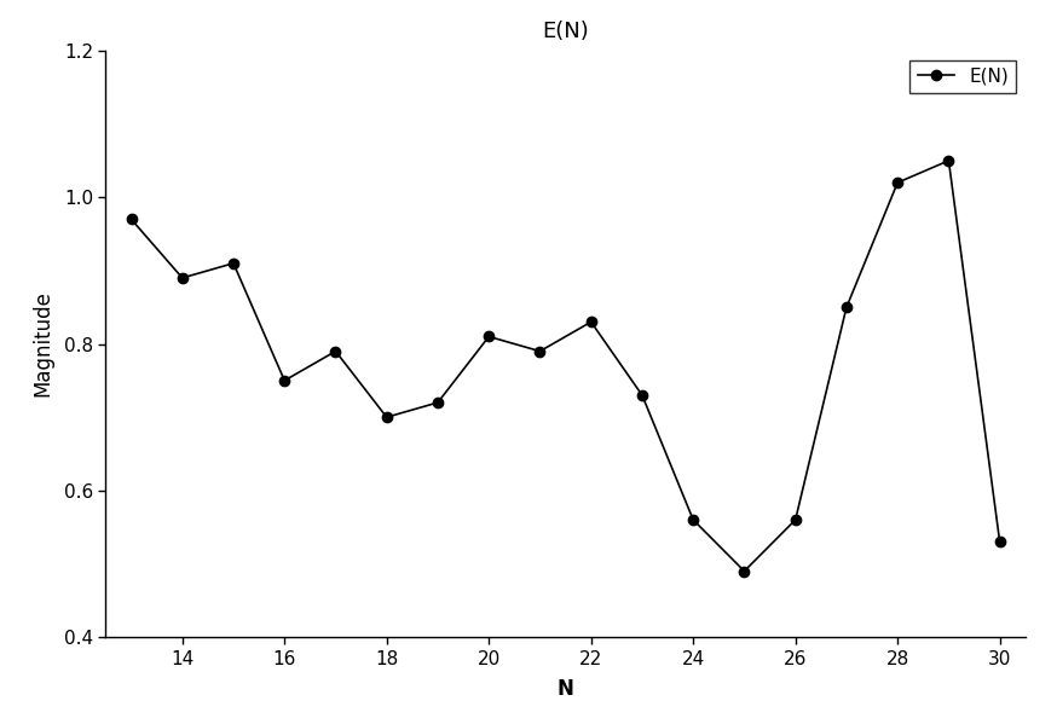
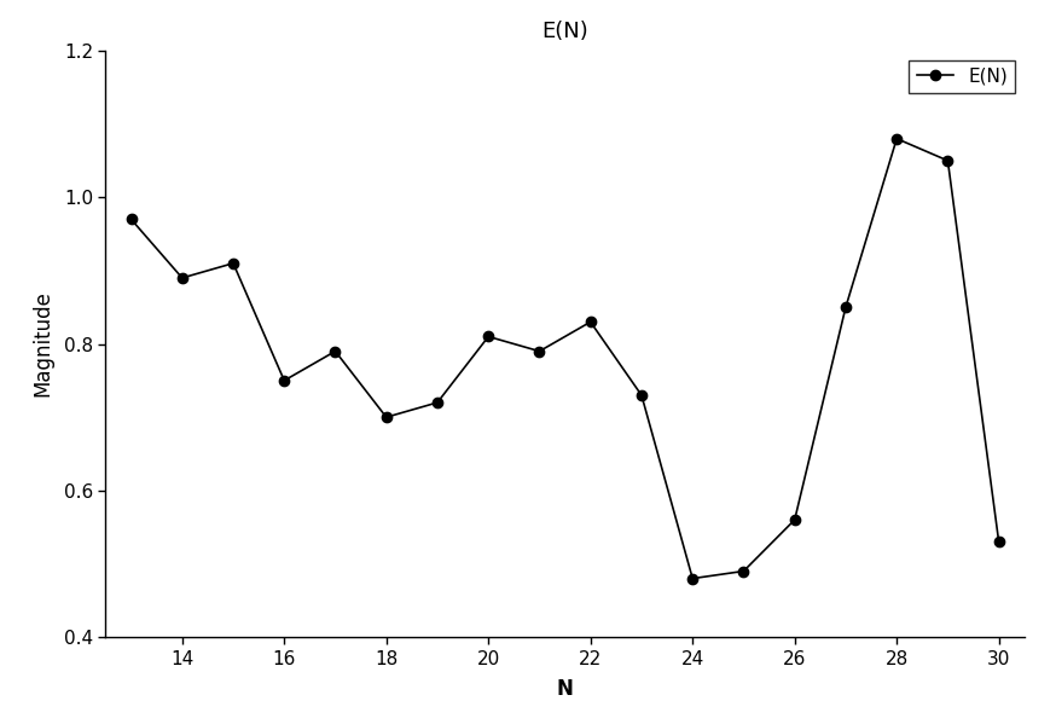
24: 0.56 -> 0.48
28: 1.02 -> 1.08
